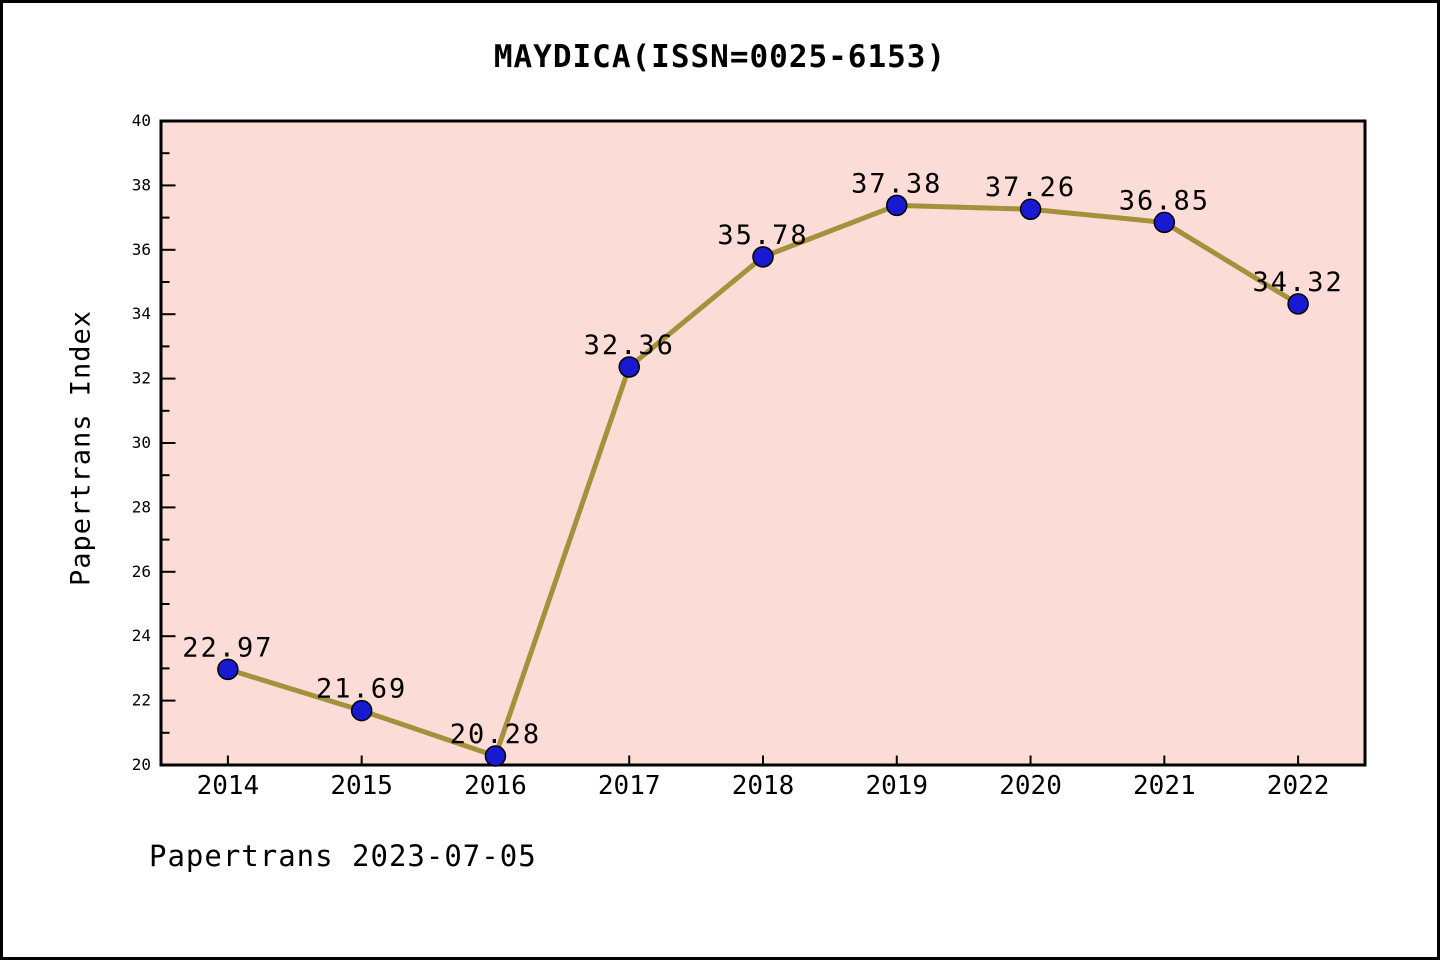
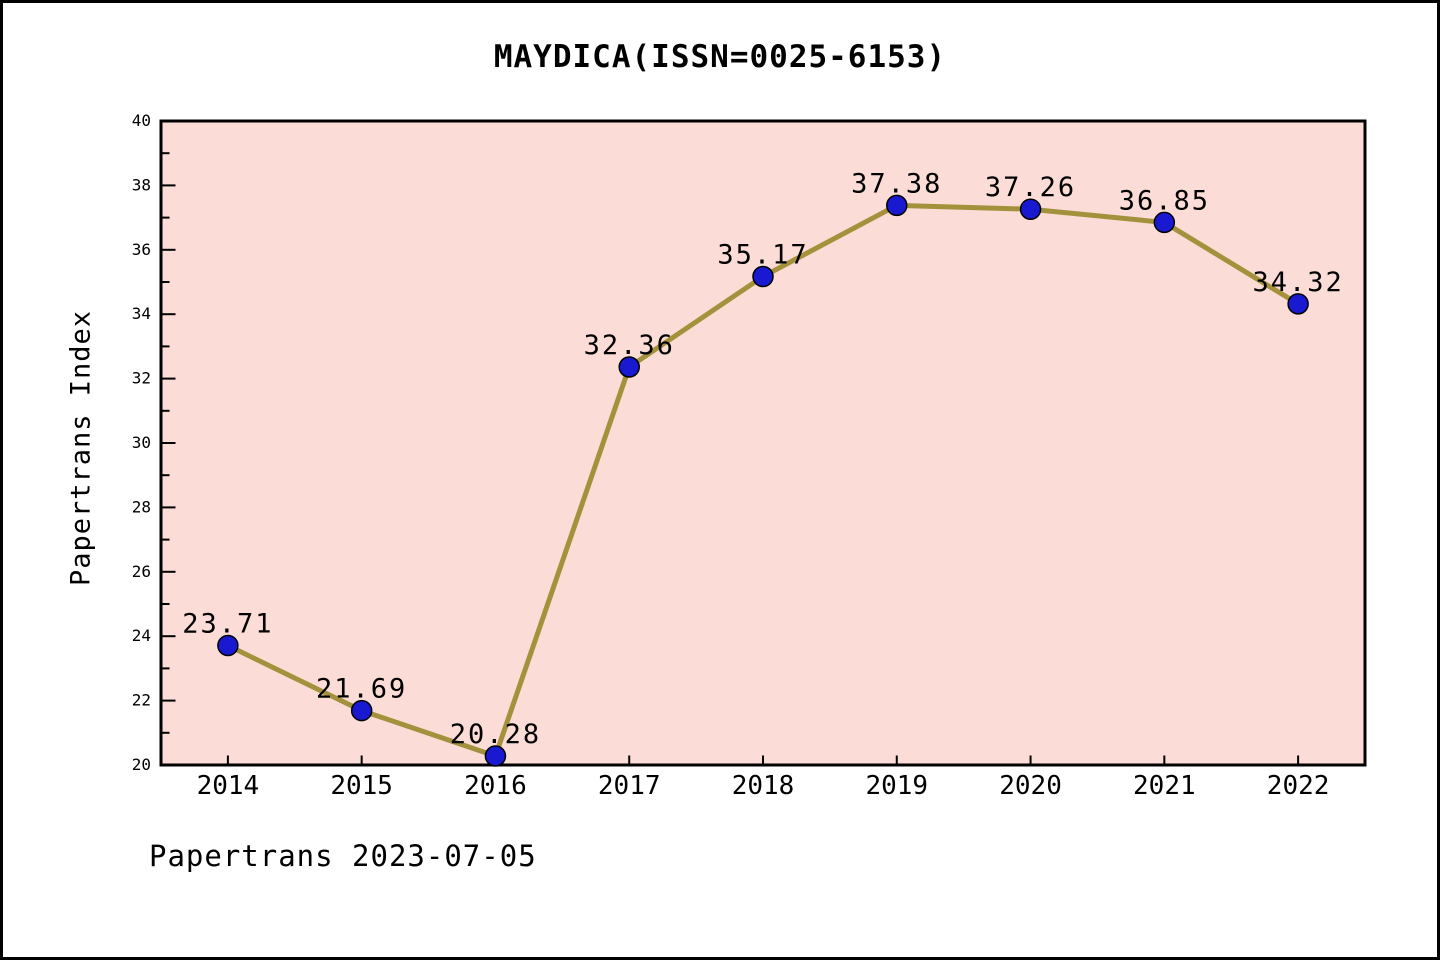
2014: 22.97 -> 23.71
2018: 35.78 -> 35.17
